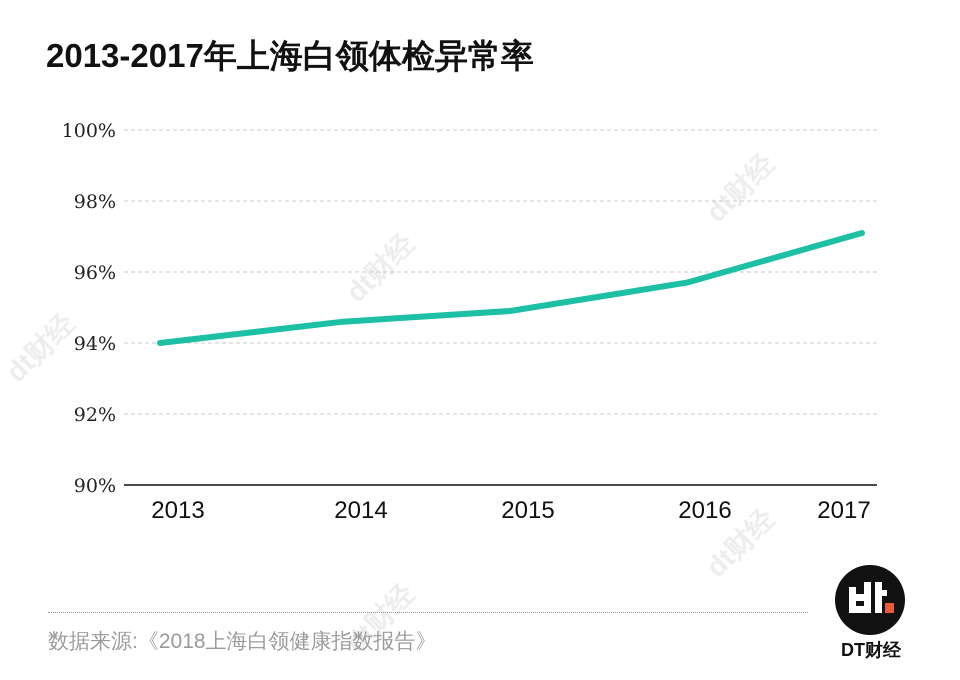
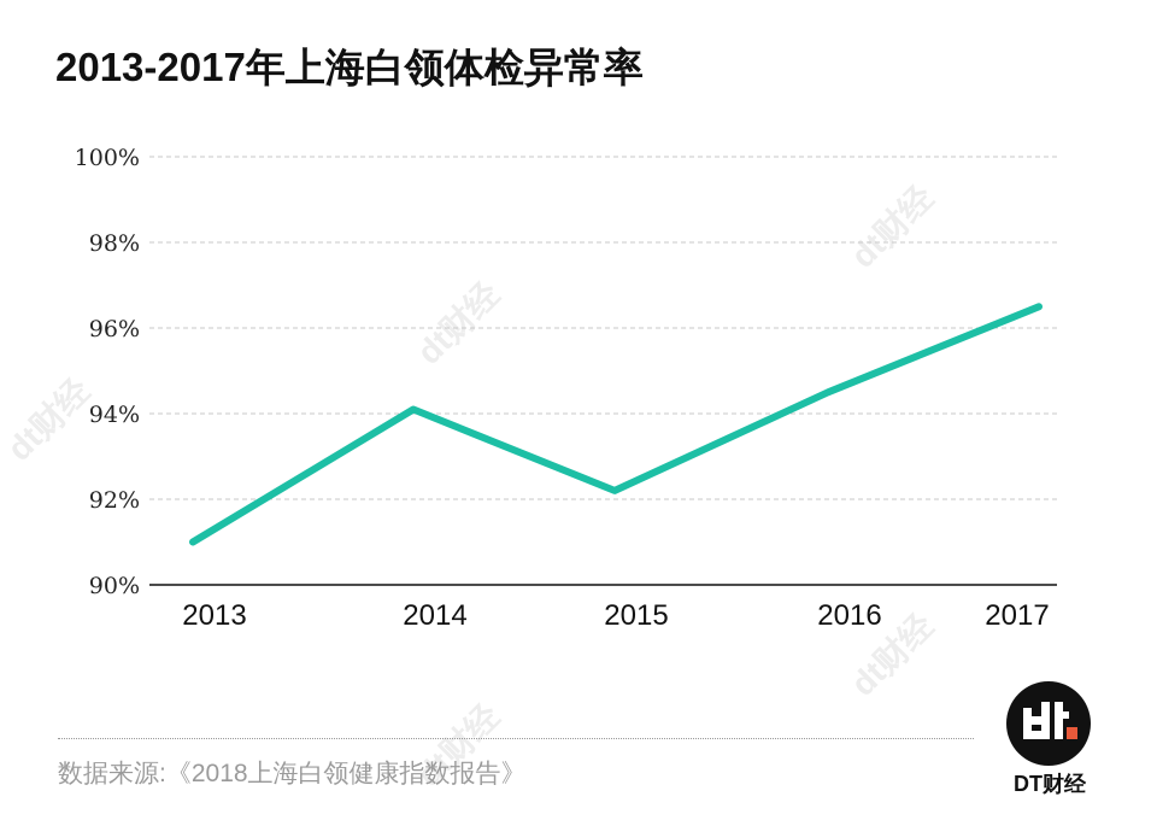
2013: 94.0% -> 91.0%
2014: 94.6% -> 94.1%
2015: 94.9% -> 92.2%
2016: 95.7% -> 94.5%
2017: 97.1% -> 96.5%
